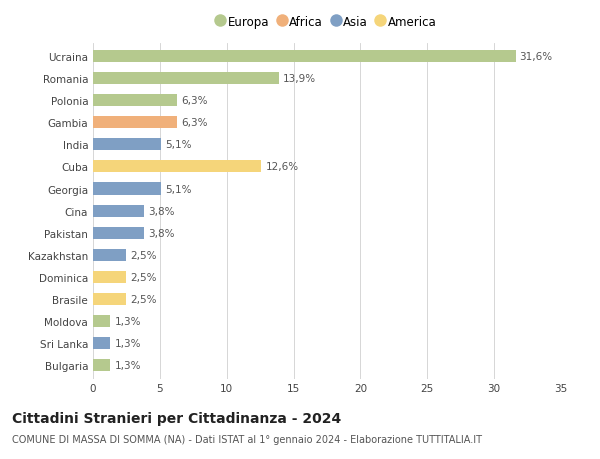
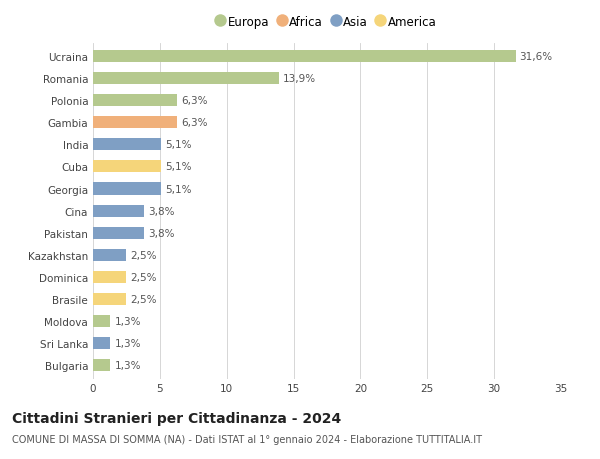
Cuba: 12,6% -> 5,1%
